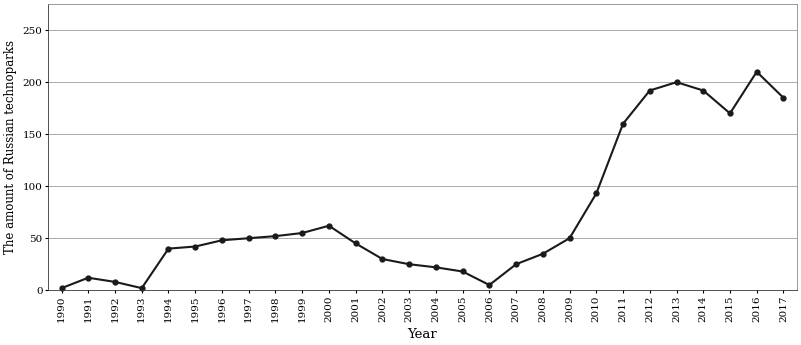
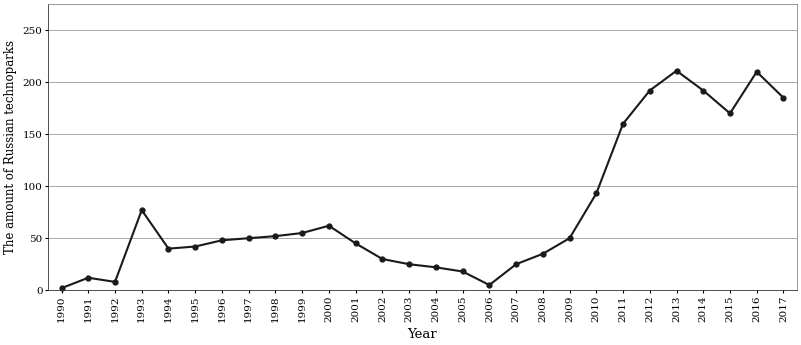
1993: 2 -> 77
2013: 200 -> 211
